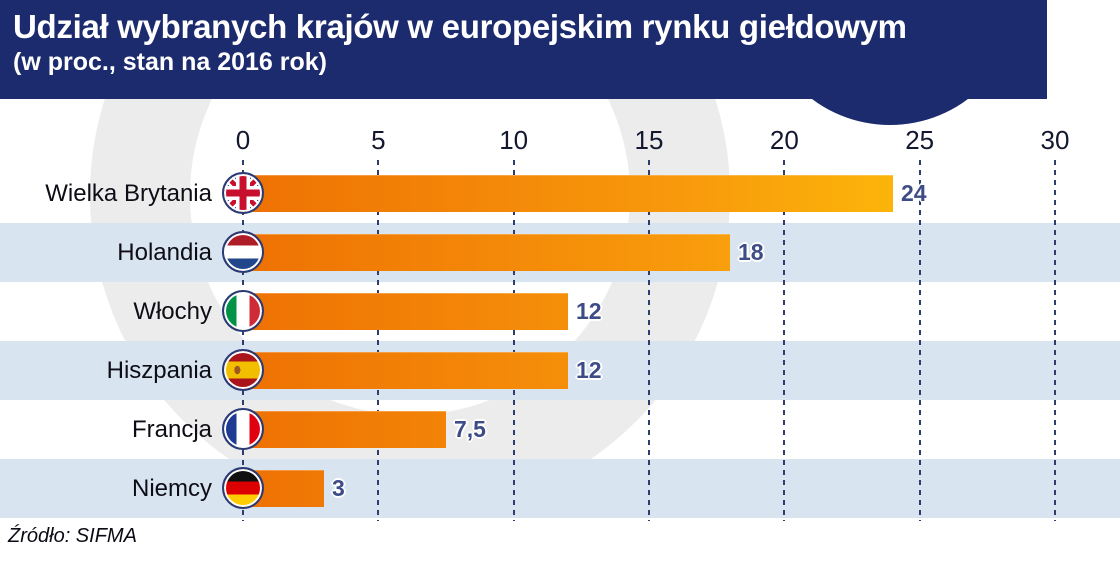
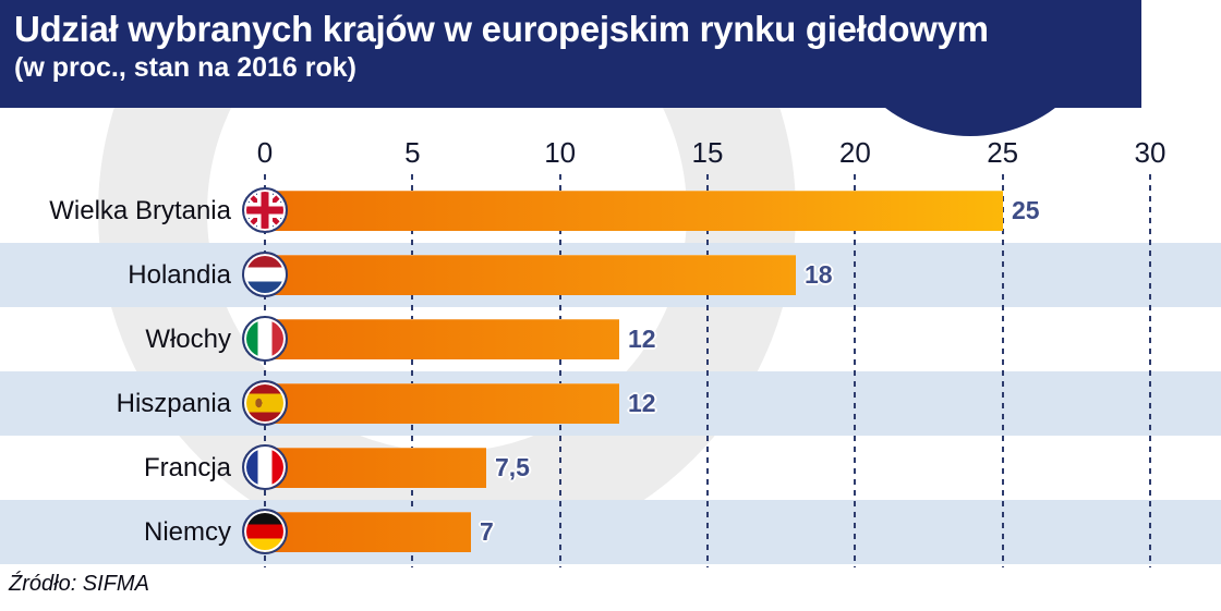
Wielka Brytania: 24 -> 25
Niemcy: 3 -> 7
